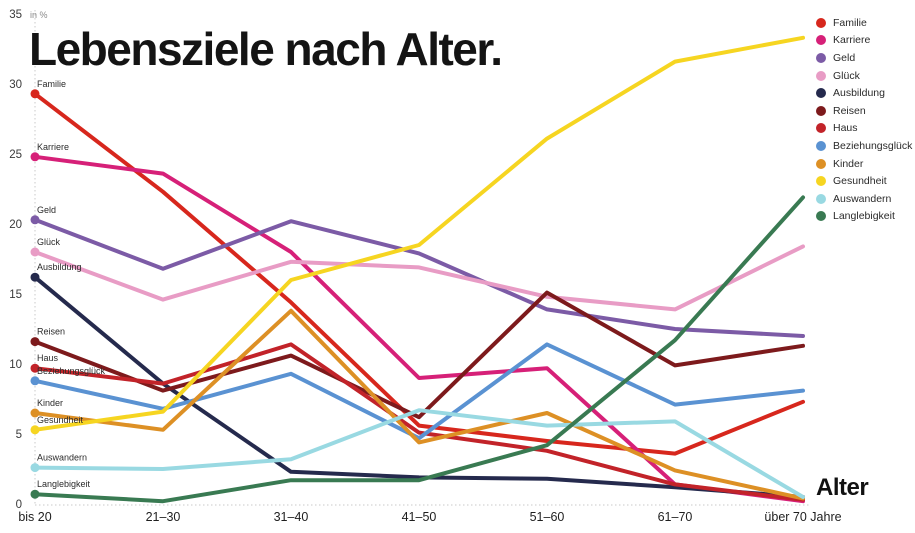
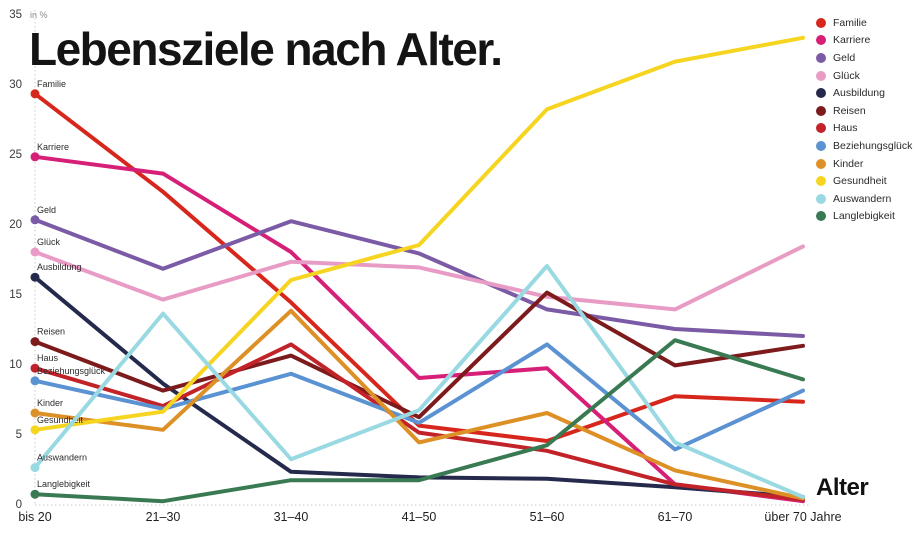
Haus/21–30: 8.6 -> 7.0
Auswandern/21–30: 2.5 -> 13.6
Beziehungsglück/41–50: 4.7 -> 5.8
Gesundheit/51–60: 26.1 -> 28.2
Auswandern/51–60: 5.6 -> 17.0
Familie/61–70: 3.6 -> 7.7
Beziehungsglück/61–70: 7.1 -> 3.9
Auswandern/61–70: 5.9 -> 4.4
Langlebigkeit/über 70 Jahre: 21.9 -> 8.9
